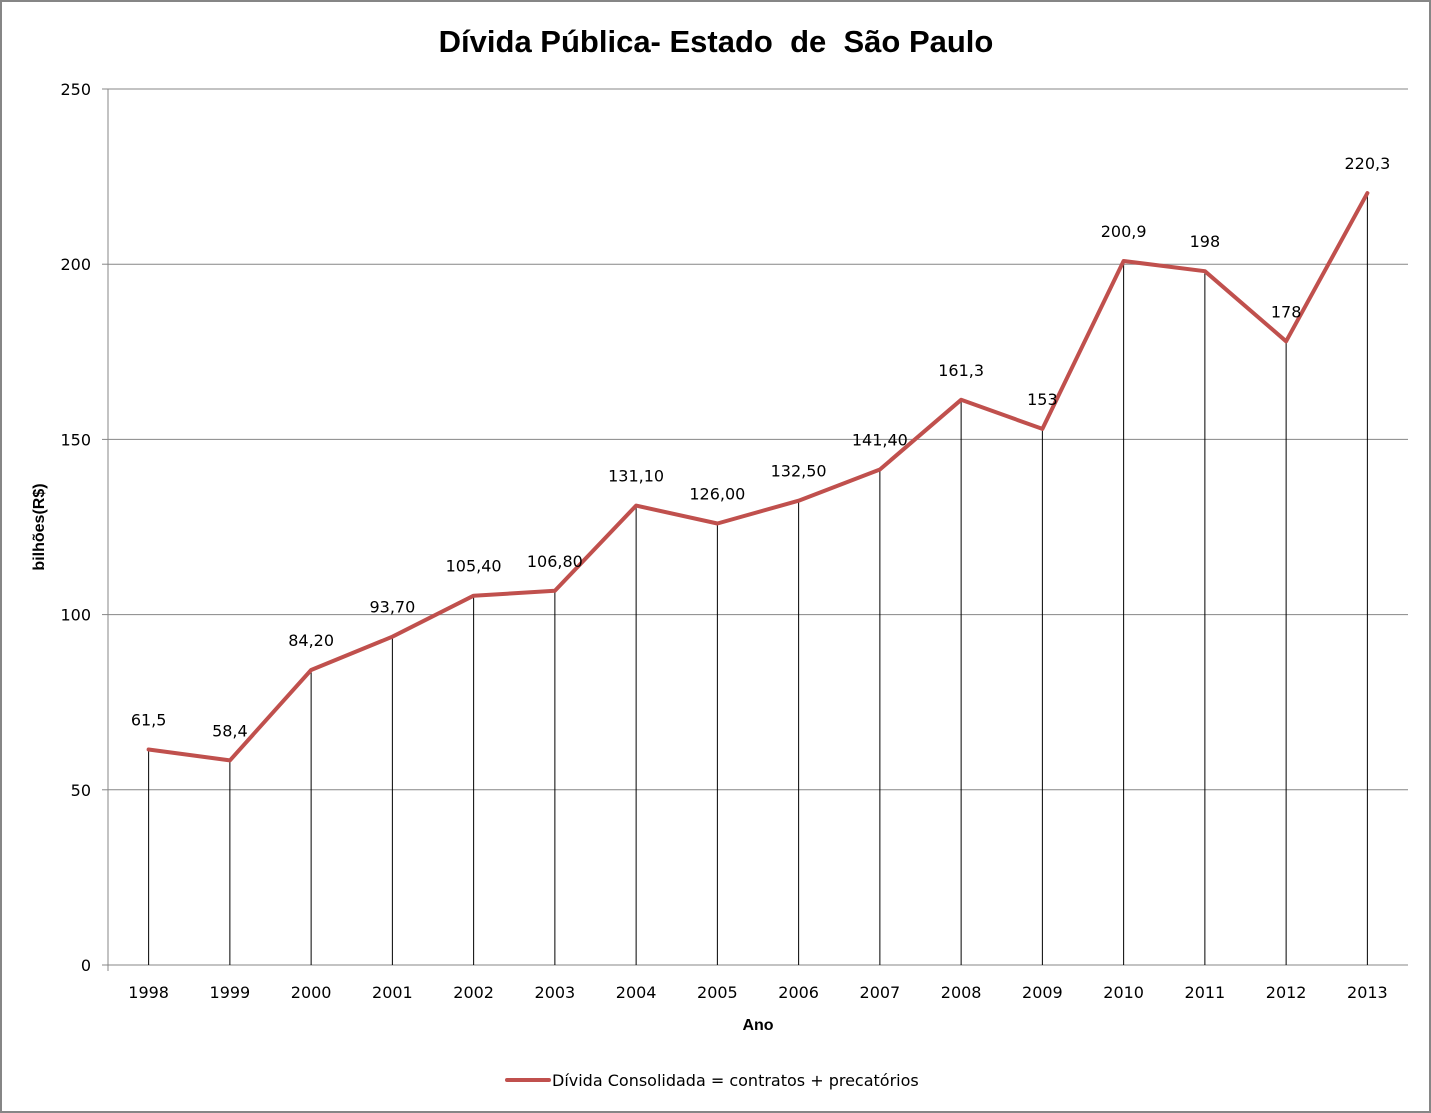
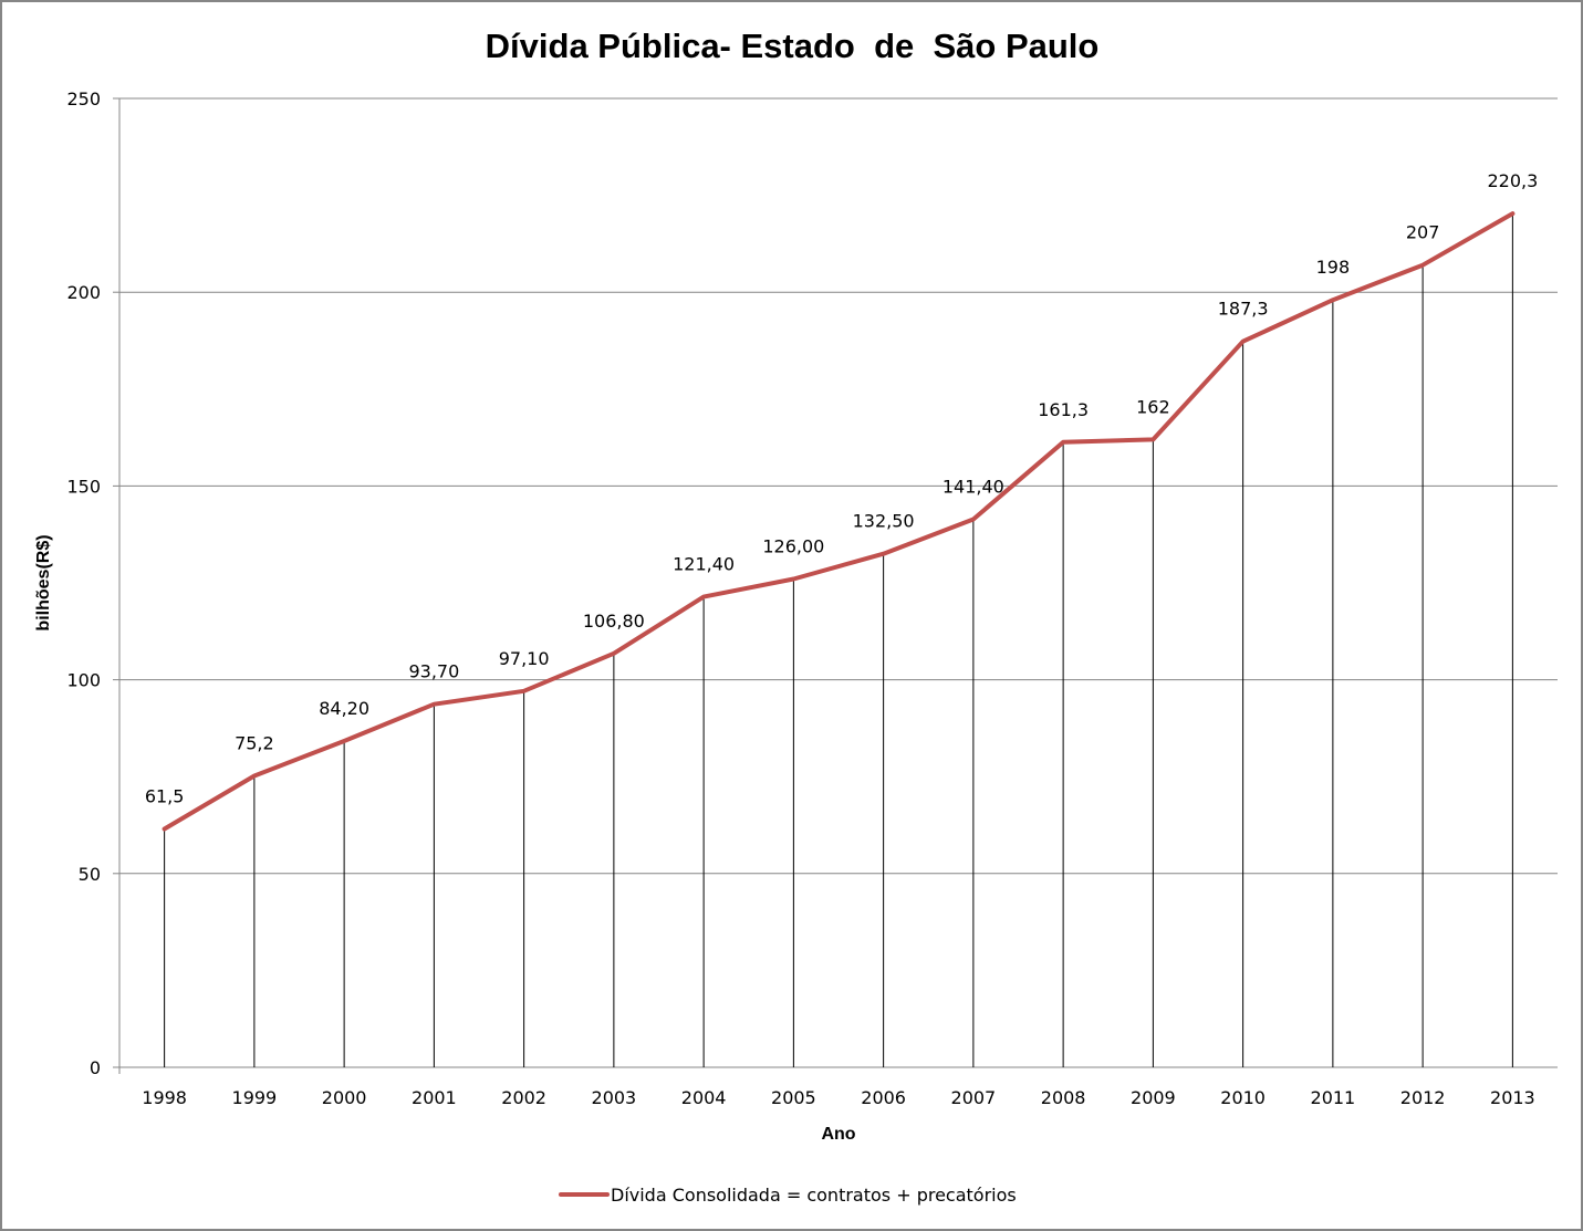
1999: 58,4 -> 75,2
2002: 105,40 -> 97,10
2004: 131,10 -> 121,40
2009: 153 -> 162
2010: 200,9 -> 187,3
2012: 178 -> 207
